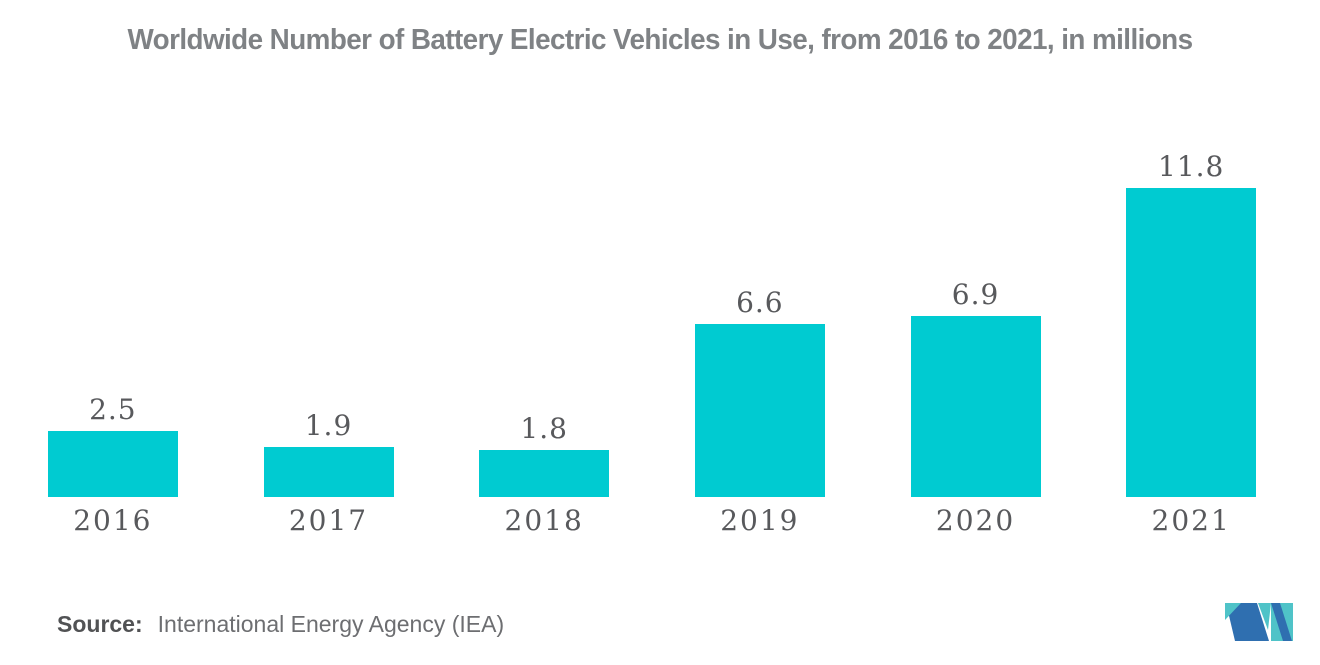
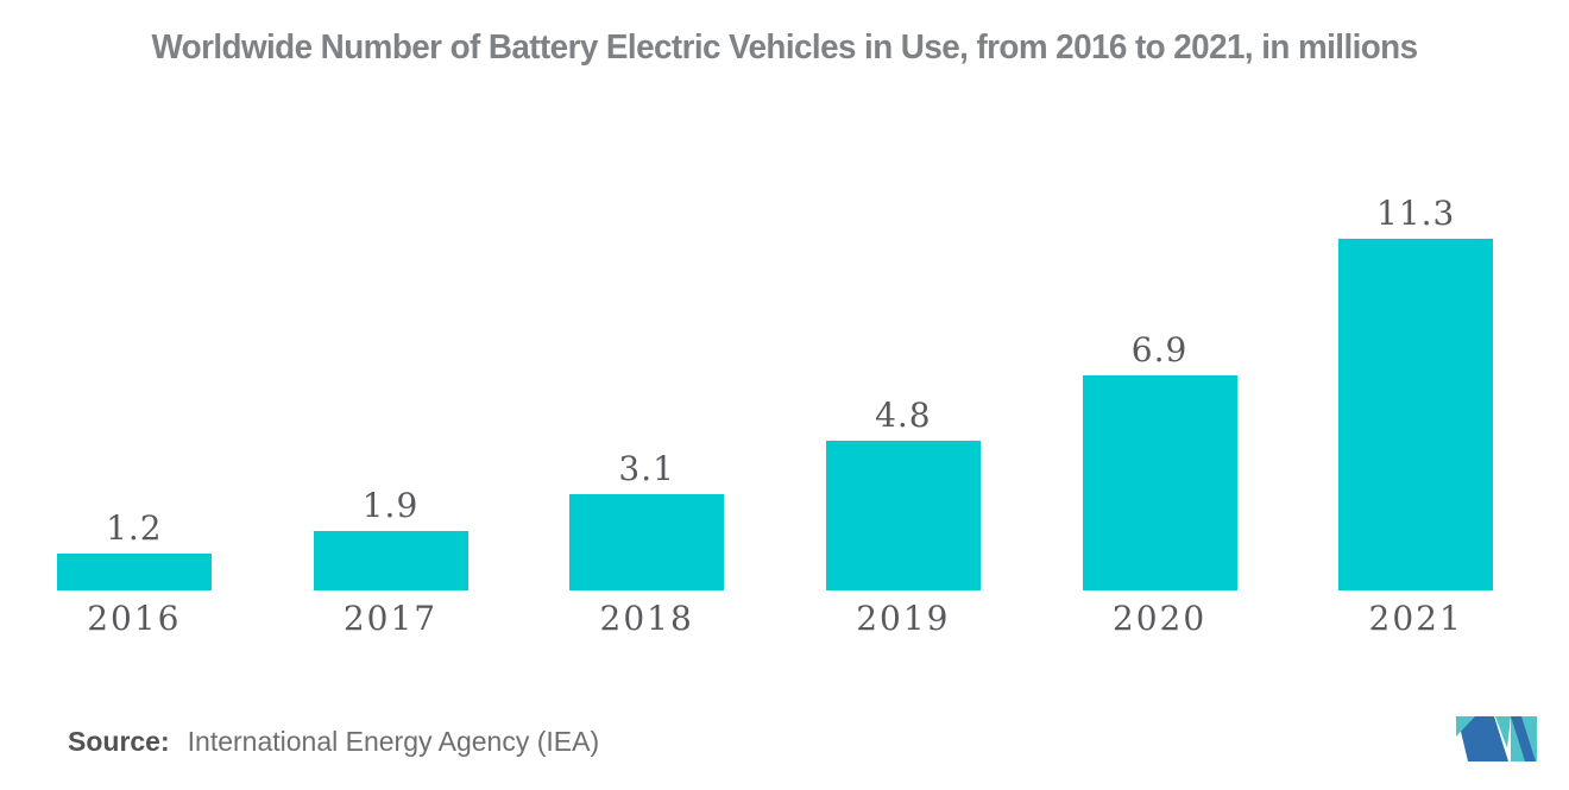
2016: 2.5 -> 1.2
2018: 1.8 -> 3.1
2019: 6.6 -> 4.8
2021: 11.8 -> 11.3
